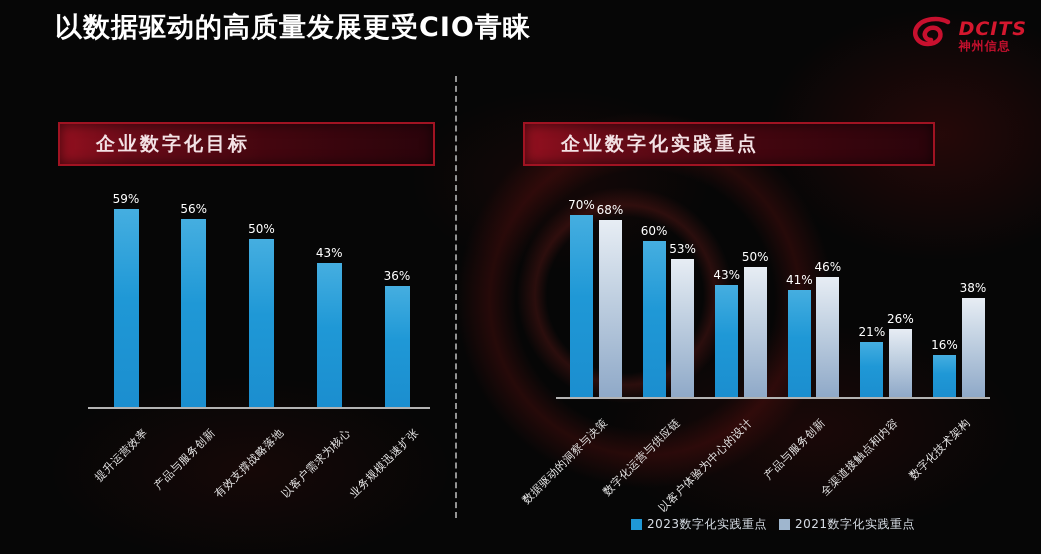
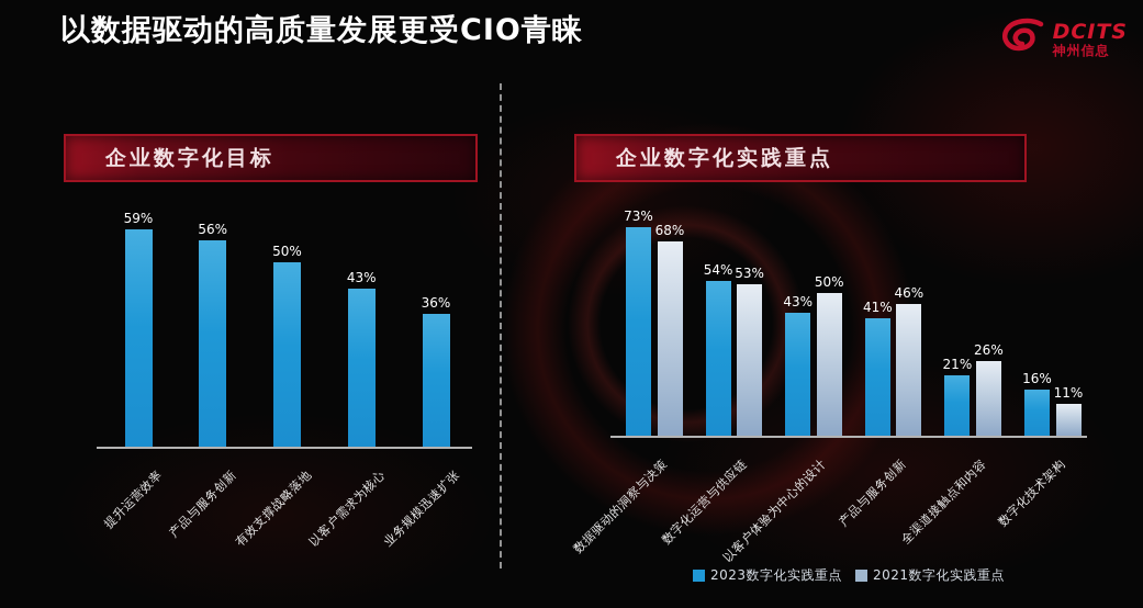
企业数字化实践重点/2023数字化实践重点/数据驱动的洞察与决策: 70% -> 73%
企业数字化实践重点/2023数字化实践重点/数字化运营与供应链: 60% -> 54%
企业数字化实践重点/2021数字化实践重点/数字化技术架构: 38% -> 11%
